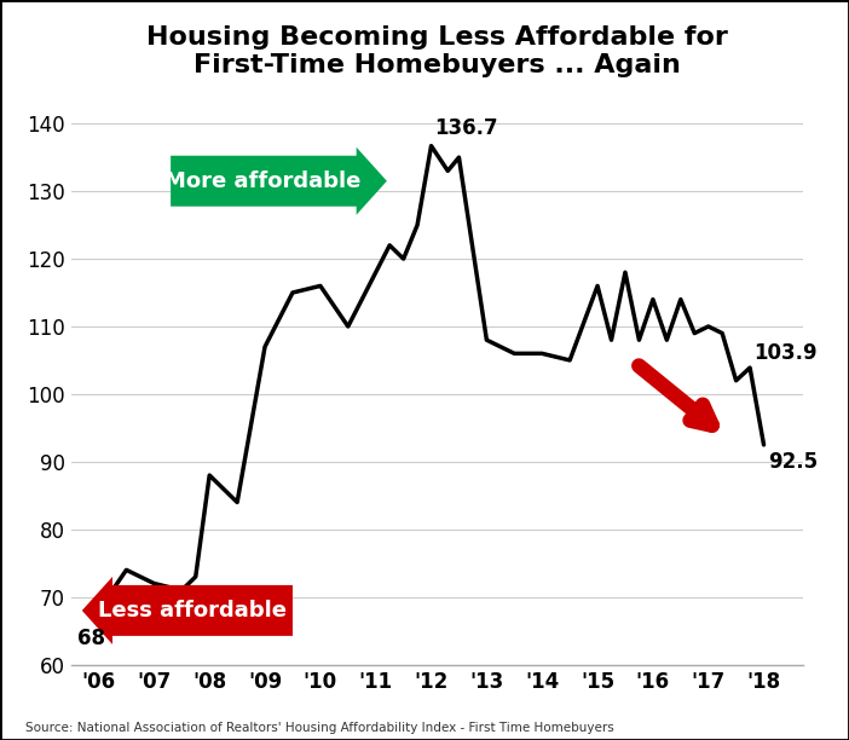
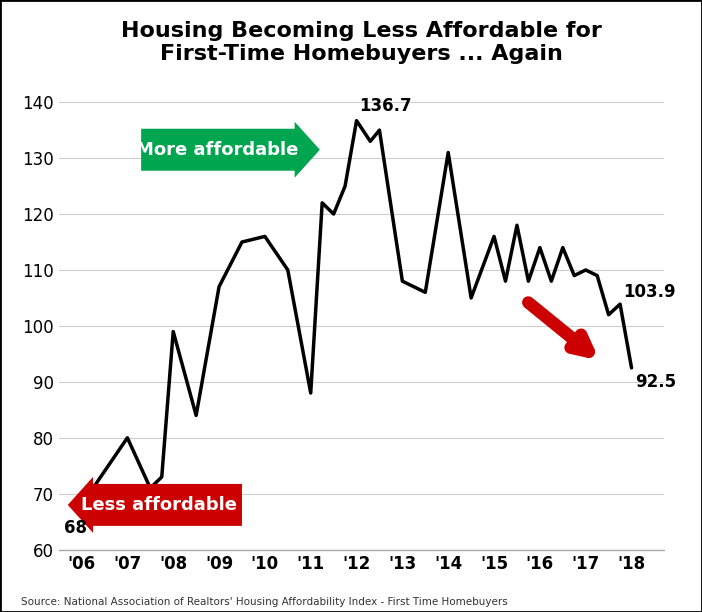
'07: 72.0 -> 80.0
'08: 88.0 -> 99.0
'11: 118.0 -> 88.0
'14: 106.0 -> 131.0
